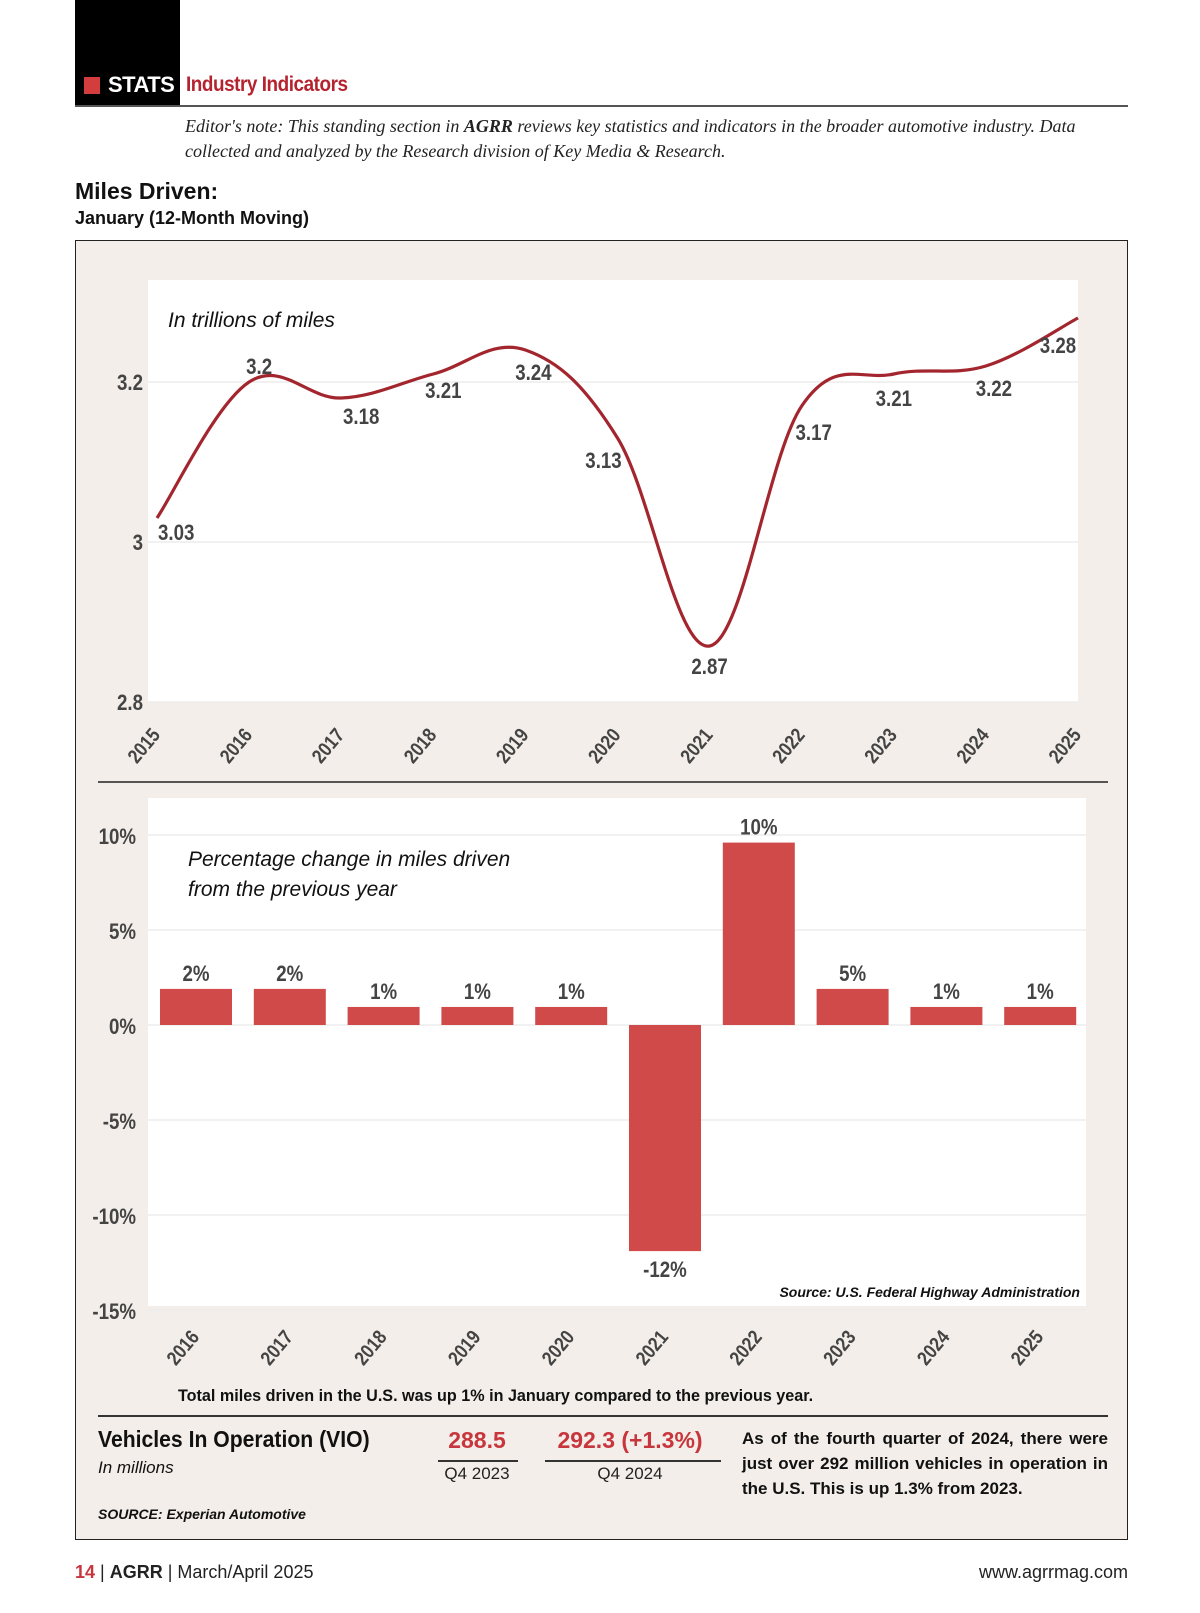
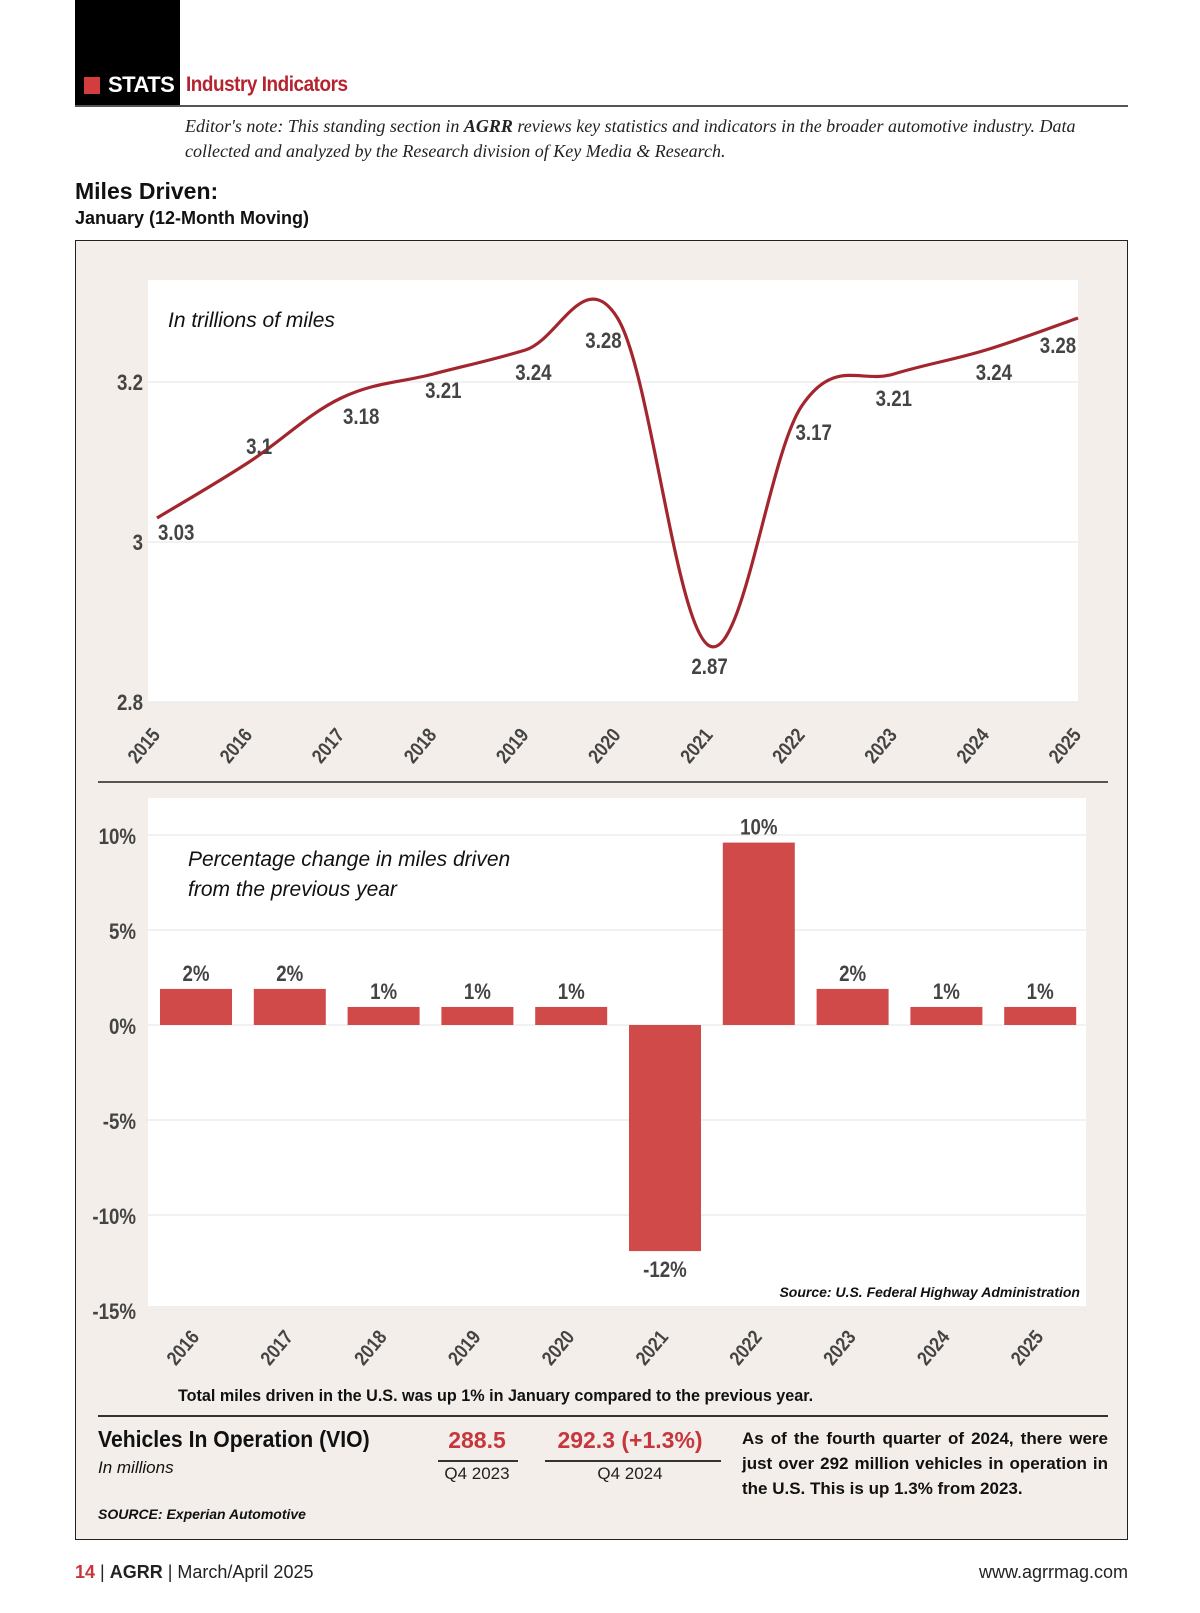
In trillions of miles/2016: 3.2 -> 3.1
In trillions of miles/2020: 3.13 -> 3.28
In trillions of miles/2024: 3.22 -> 3.24
Percentage change in miles driven from the previous year/2023: 5% -> 2%
